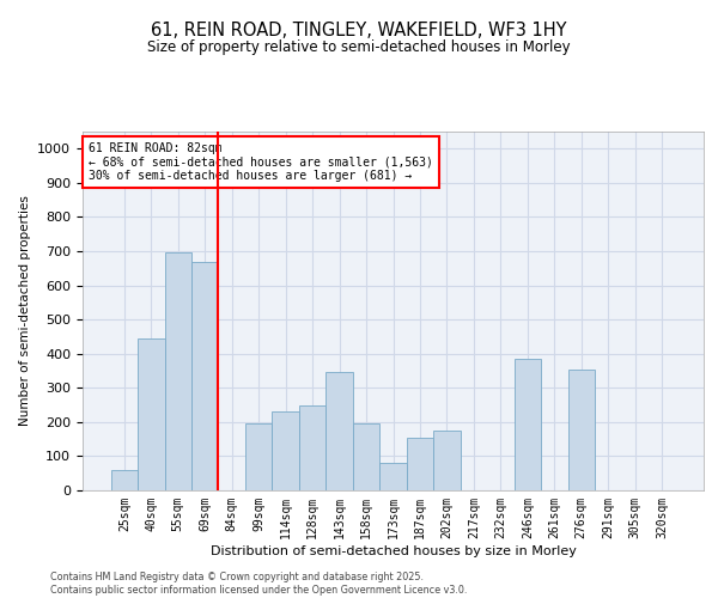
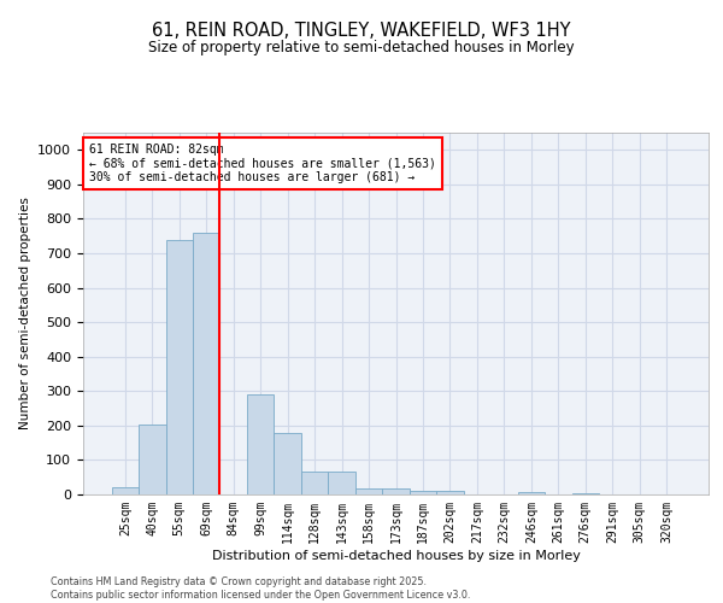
25sqm: 60 -> 22
40sqm: 445 -> 203
55sqm: 695 -> 738
69sqm: 670 -> 758
99sqm: 195 -> 292
114sqm: 230 -> 178
128sqm: 250 -> 65
143sqm: 345 -> 65
158sqm: 195 -> 18
173sqm: 80 -> 17
187sqm: 155 -> 12
202sqm: 175 -> 12
246sqm: 385 -> 8
276sqm: 355 -> 5
